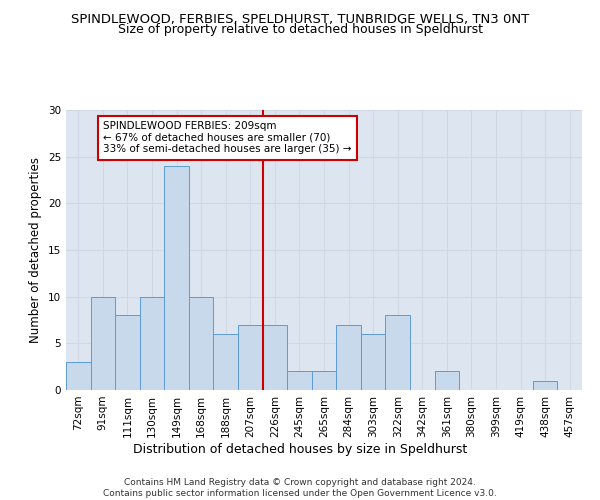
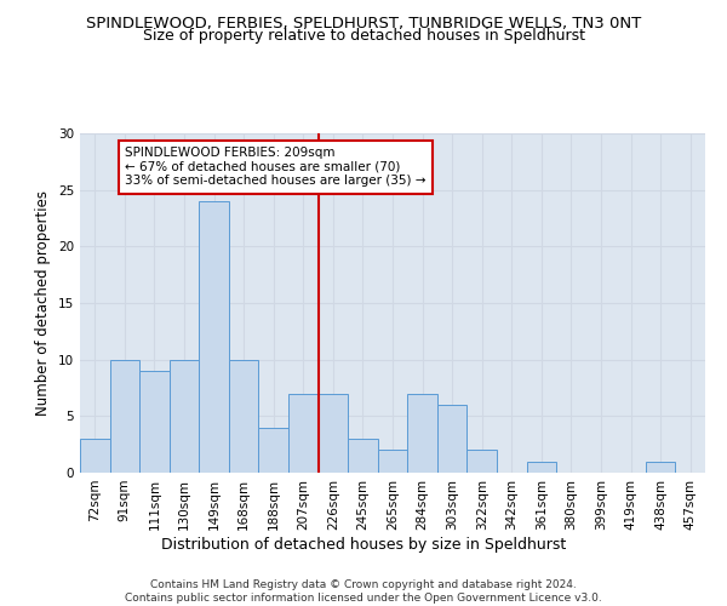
111sqm: 8 -> 9
188sqm: 6 -> 4
245sqm: 2 -> 3
322sqm: 8 -> 2
361sqm: 2 -> 1
